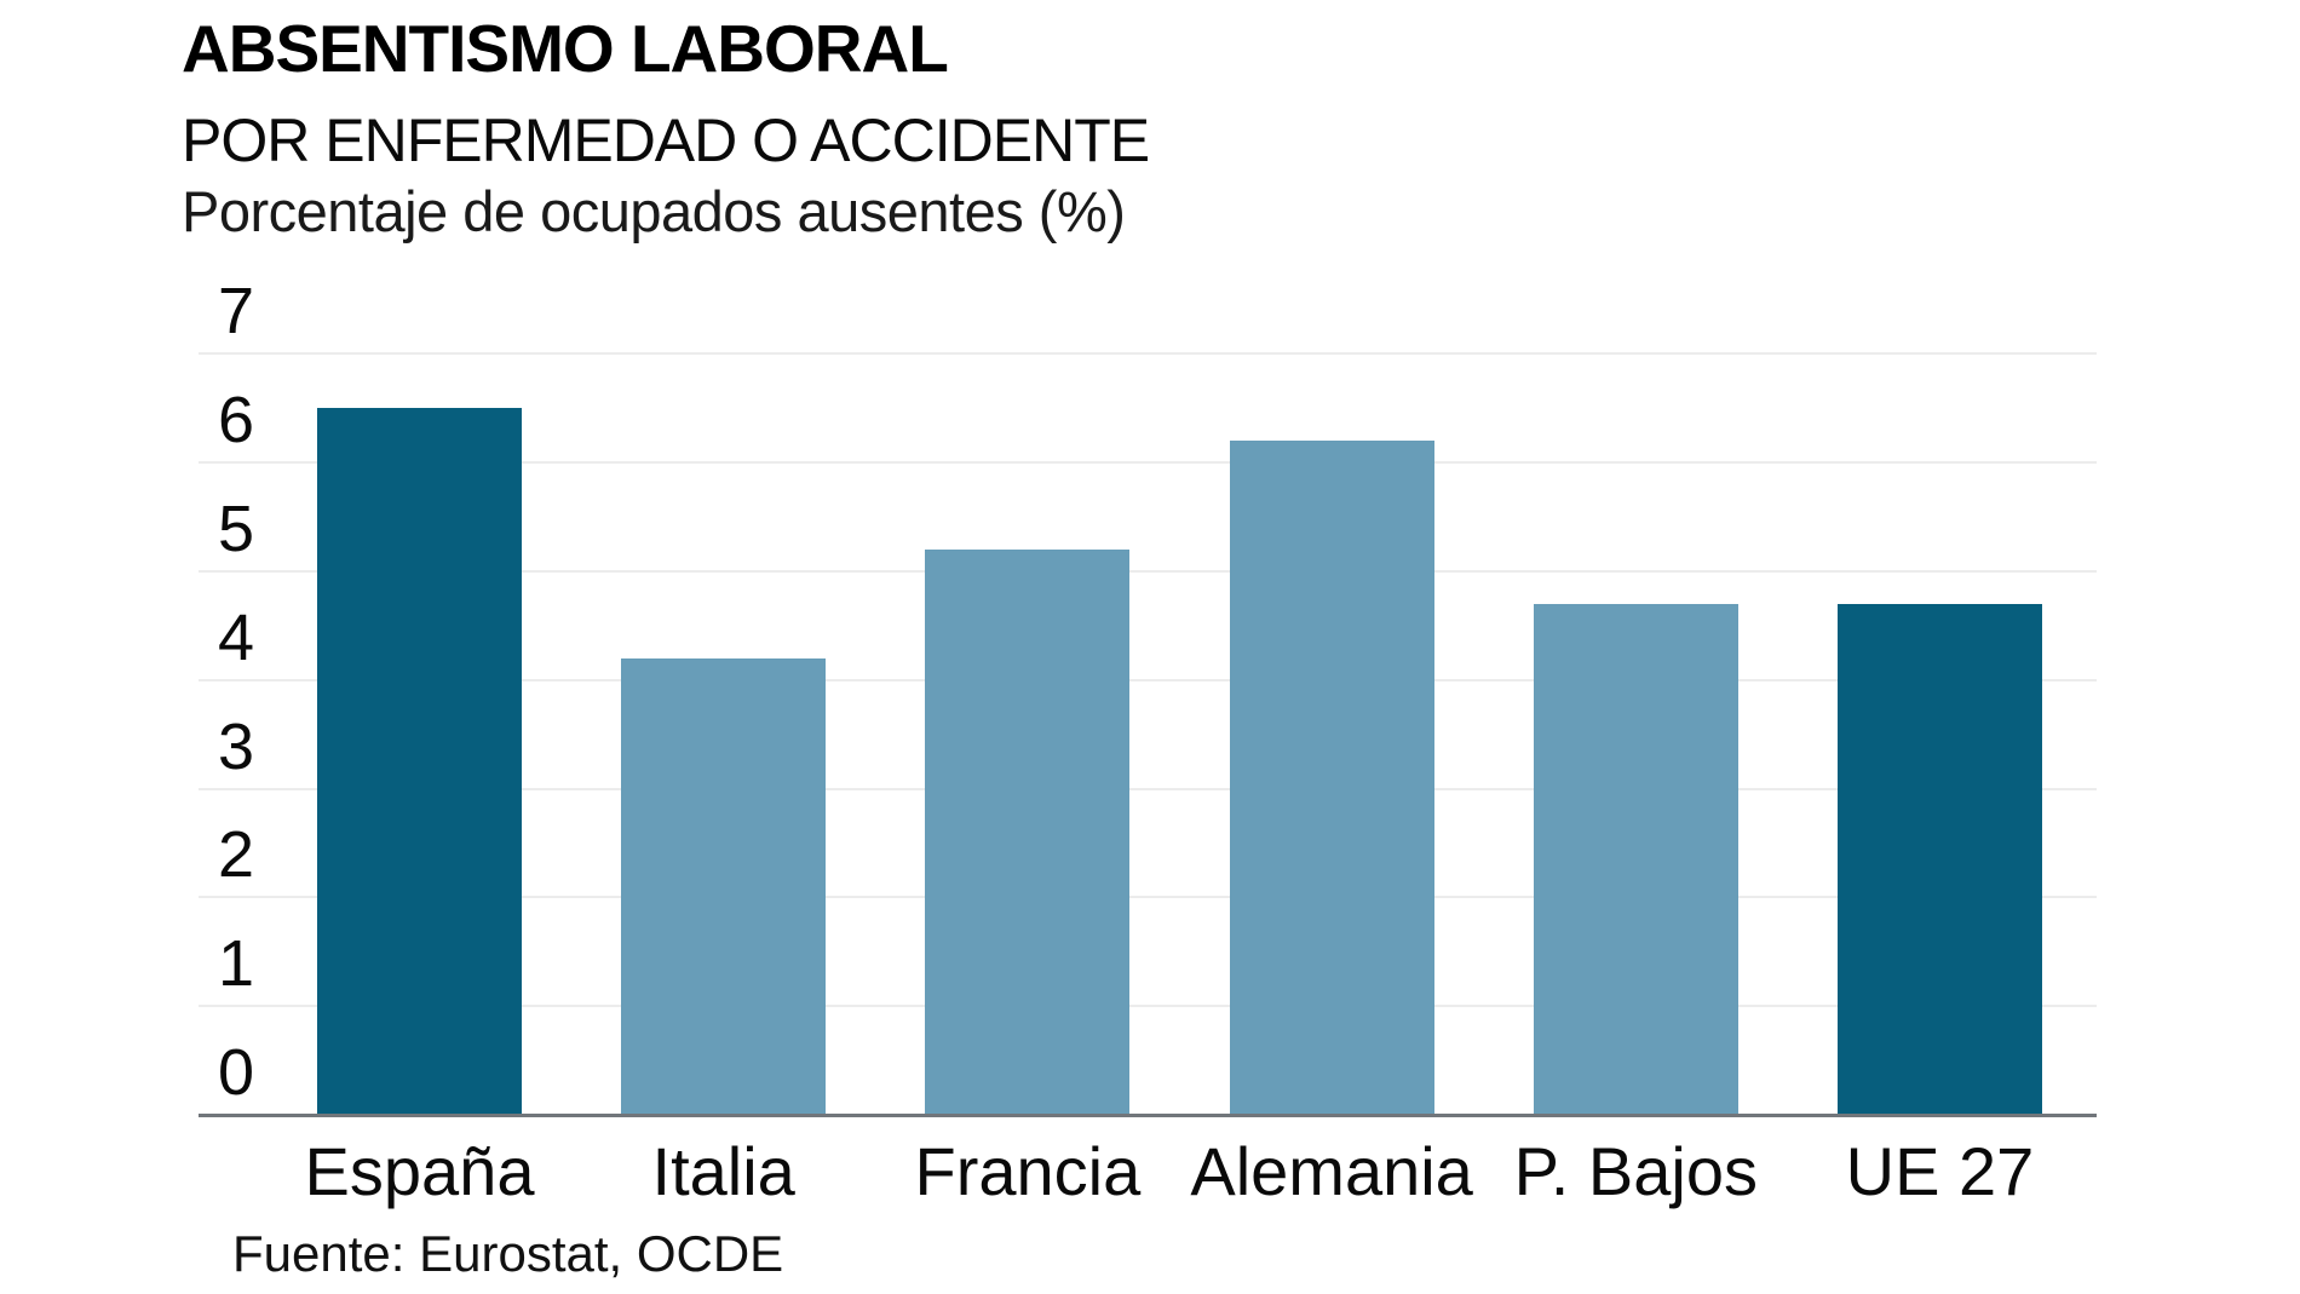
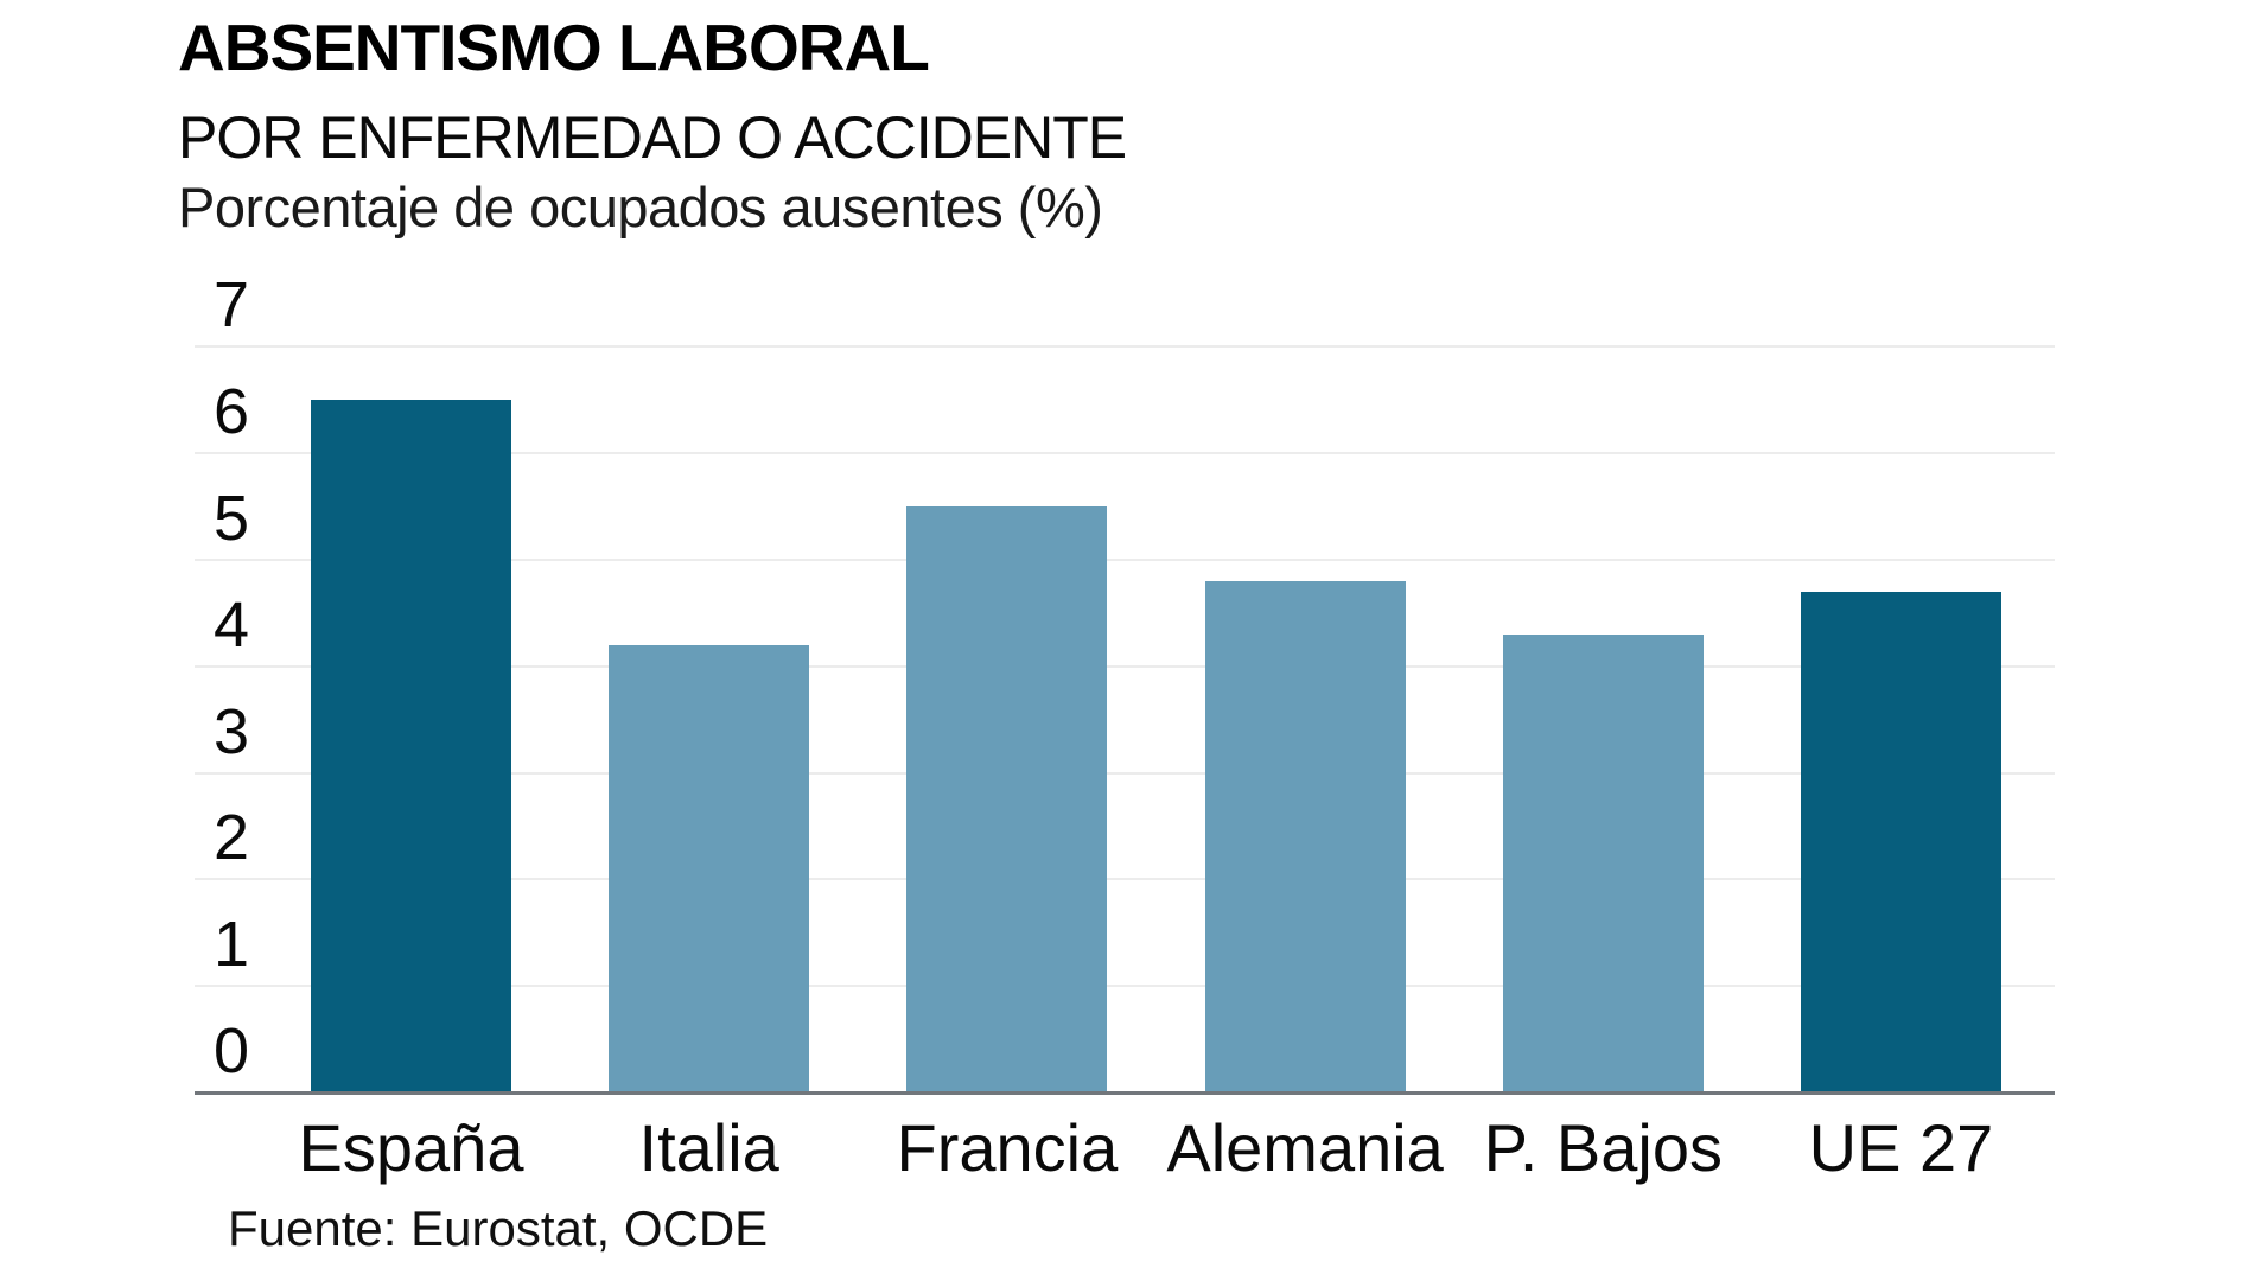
Francia: 5.2 -> 5.5
Alemania: 6.2 -> 4.8
P. Bajos: 4.7 -> 4.3
